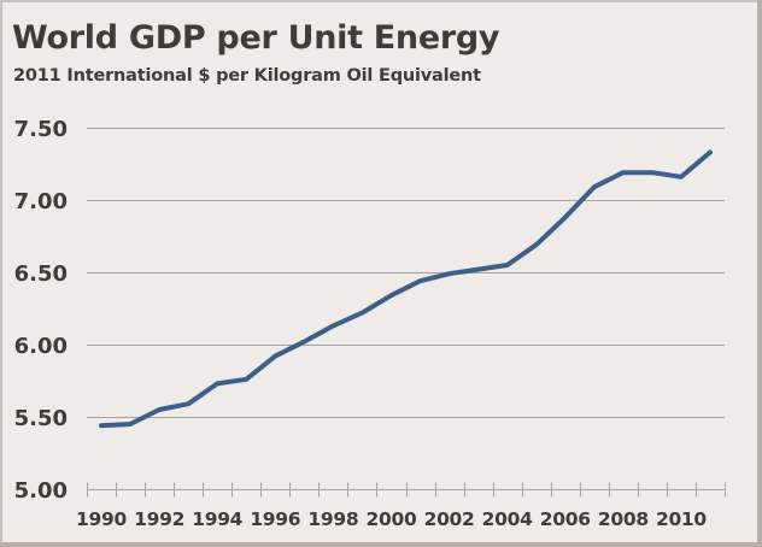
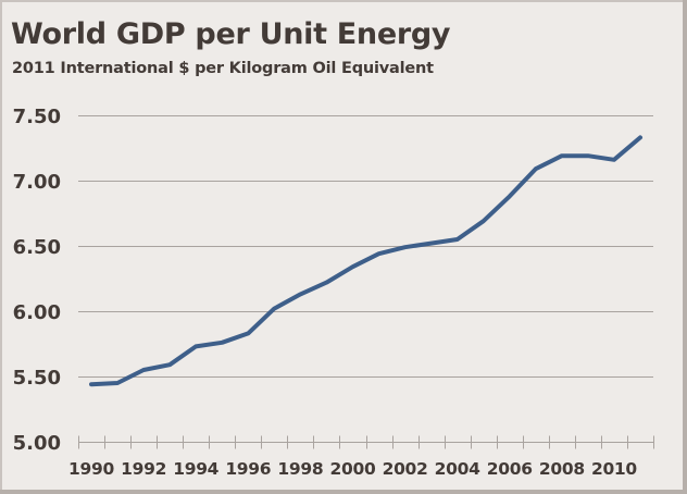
1996: 5.92 -> 5.83
